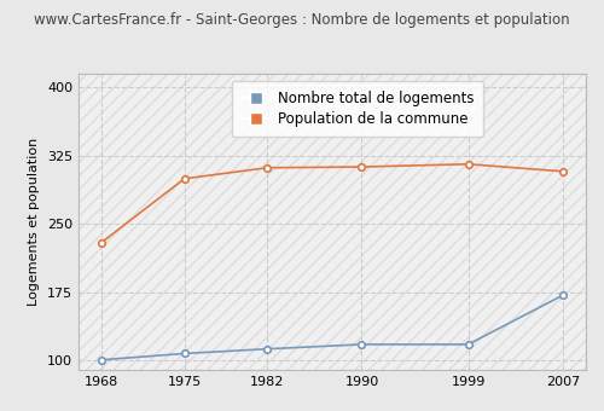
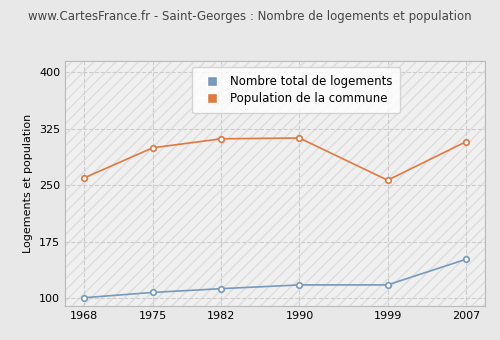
Population de la commune/1968: 230 -> 260
Population de la commune/1999: 316 -> 257
Nombre total de logements/2007: 172 -> 152
